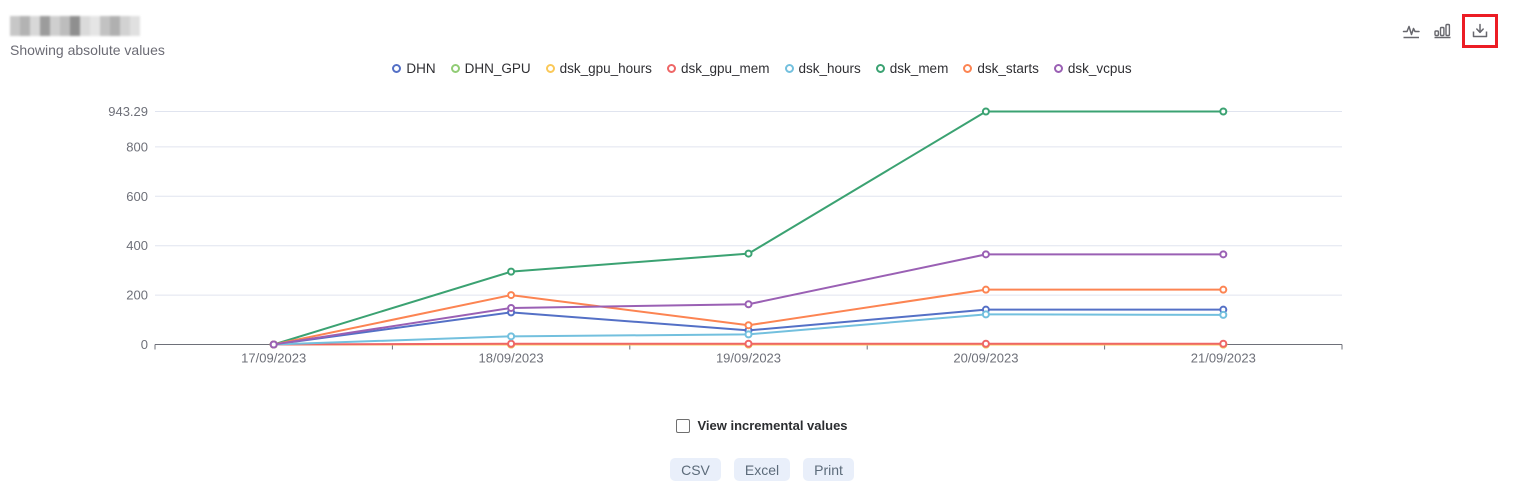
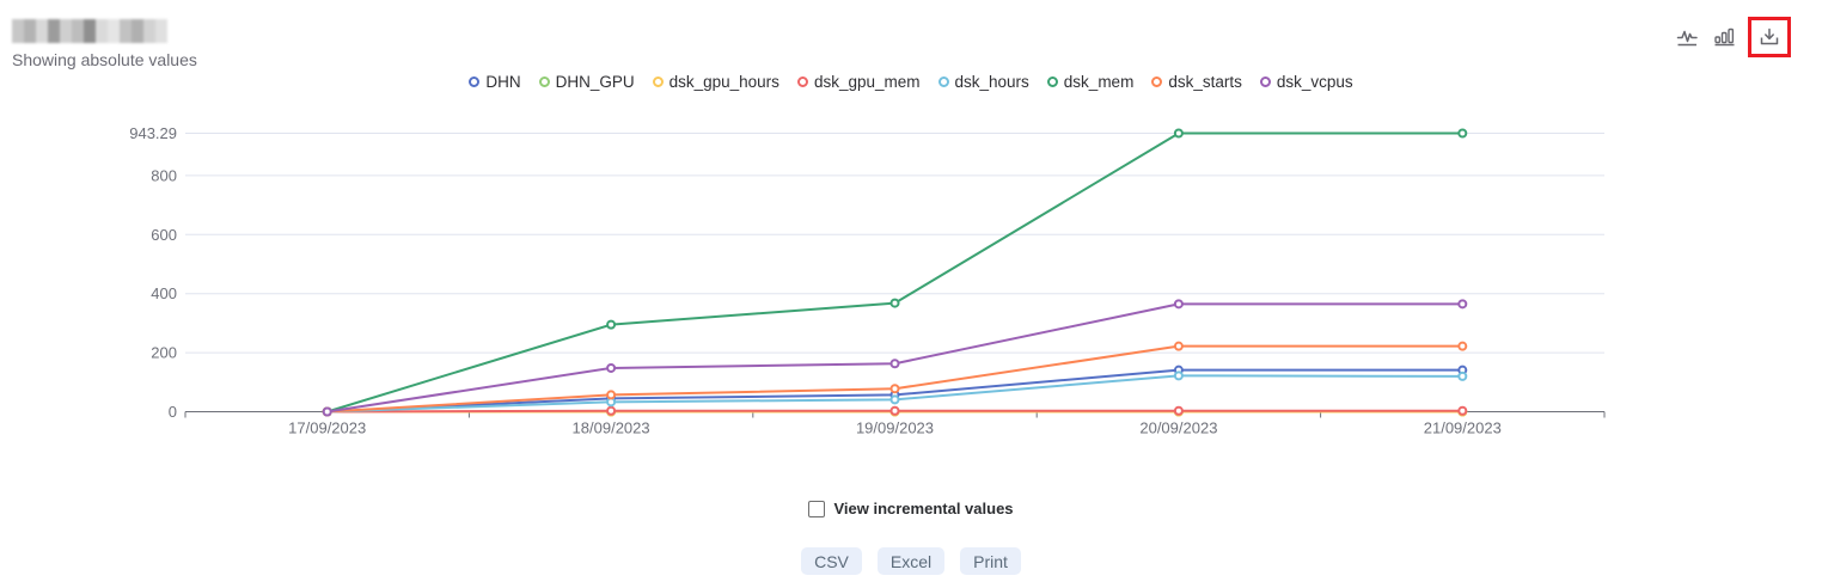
DHN/18/09/2023: 130 -> 40
dsk_starts/18/09/2023: 200 -> 60
